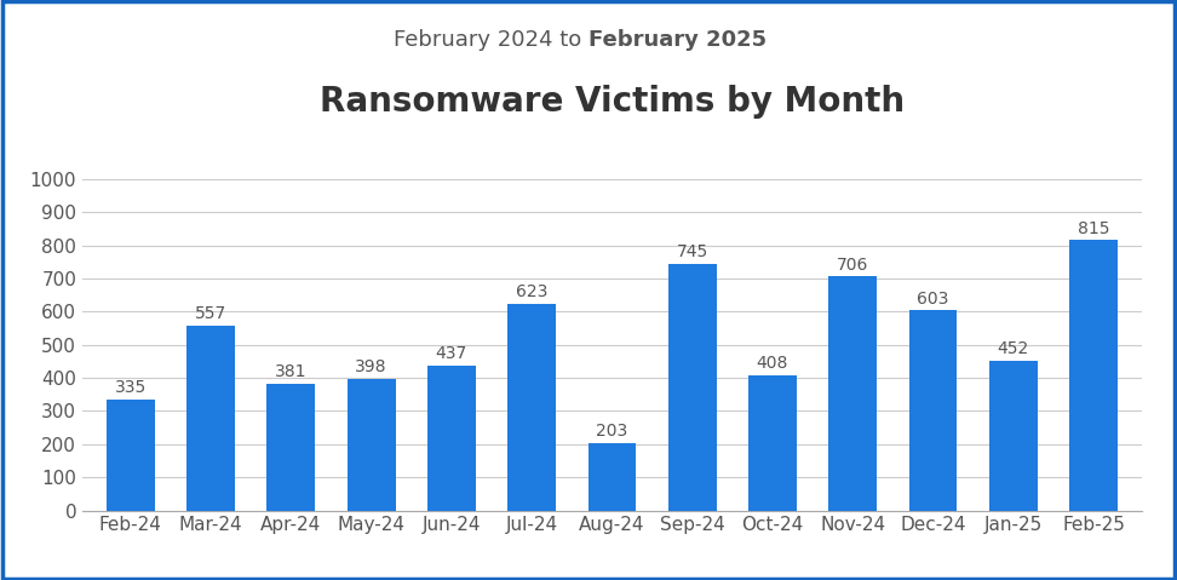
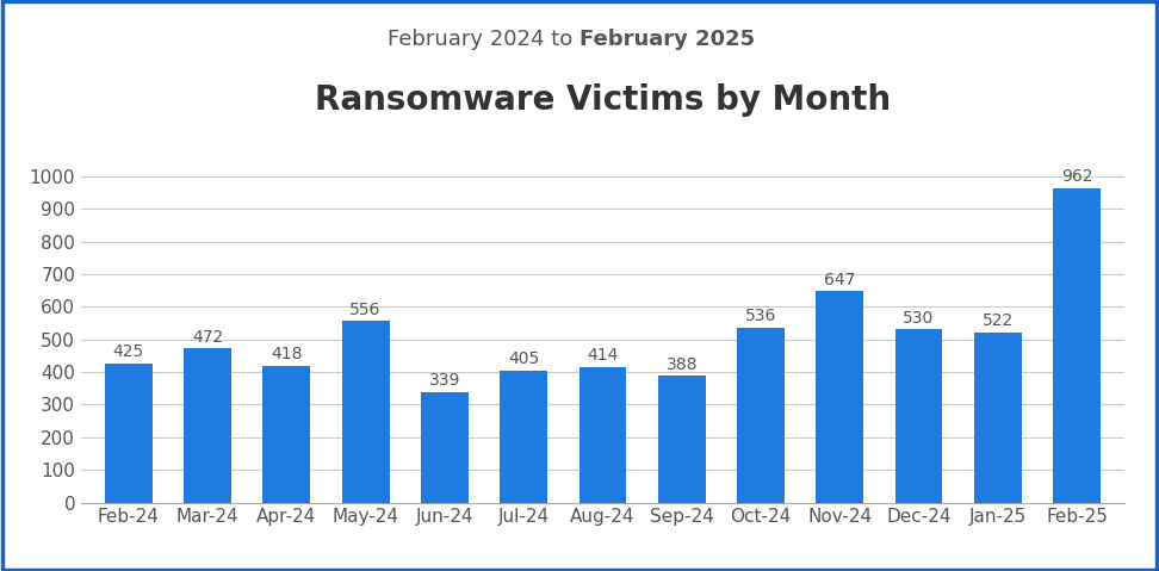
Feb-24: 335 -> 425
Mar-24: 557 -> 472
Apr-24: 381 -> 418
May-24: 398 -> 556
Jun-24: 437 -> 339
Jul-24: 623 -> 405
Aug-24: 203 -> 414
Sep-24: 745 -> 388
Oct-24: 408 -> 536
Nov-24: 706 -> 647
Dec-24: 603 -> 530
Jan-25: 452 -> 522
Feb-25: 815 -> 962
